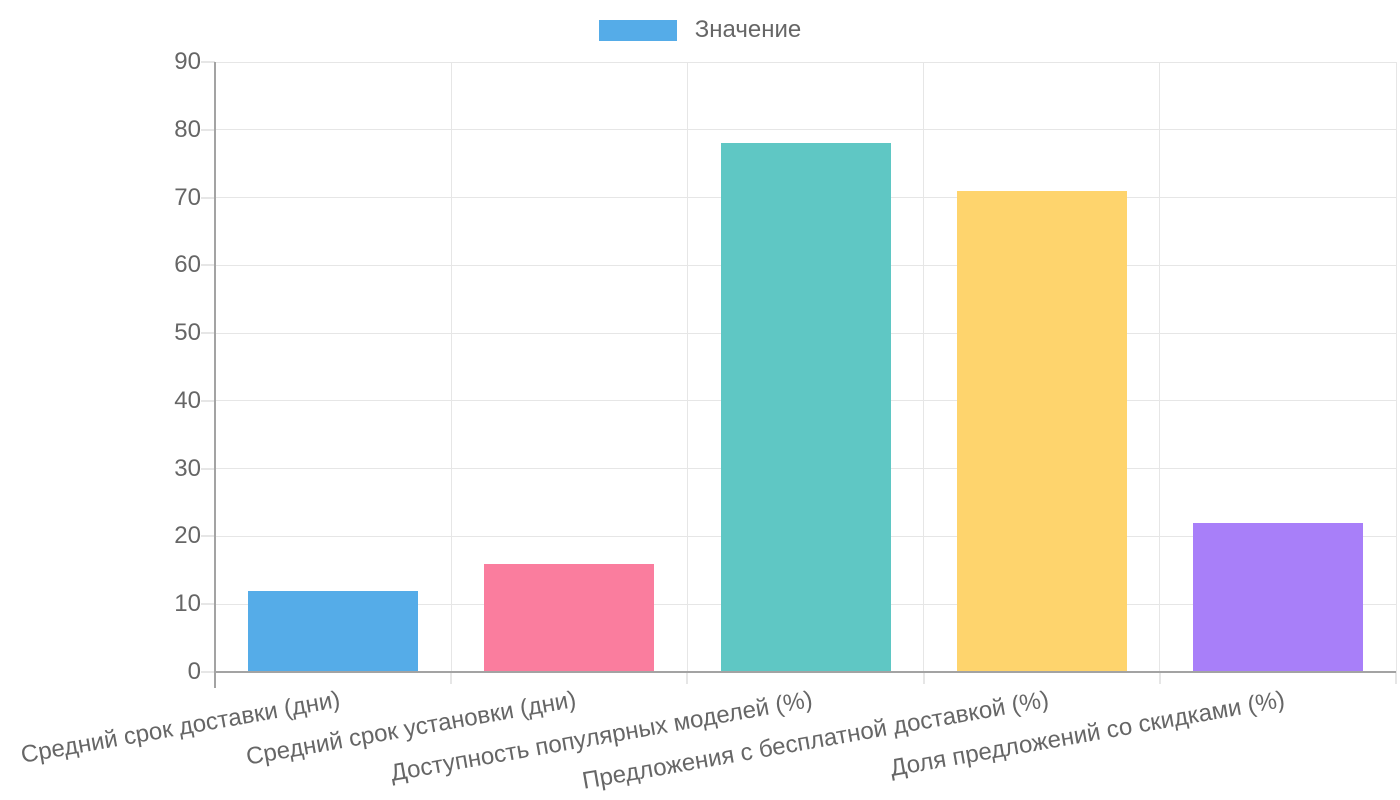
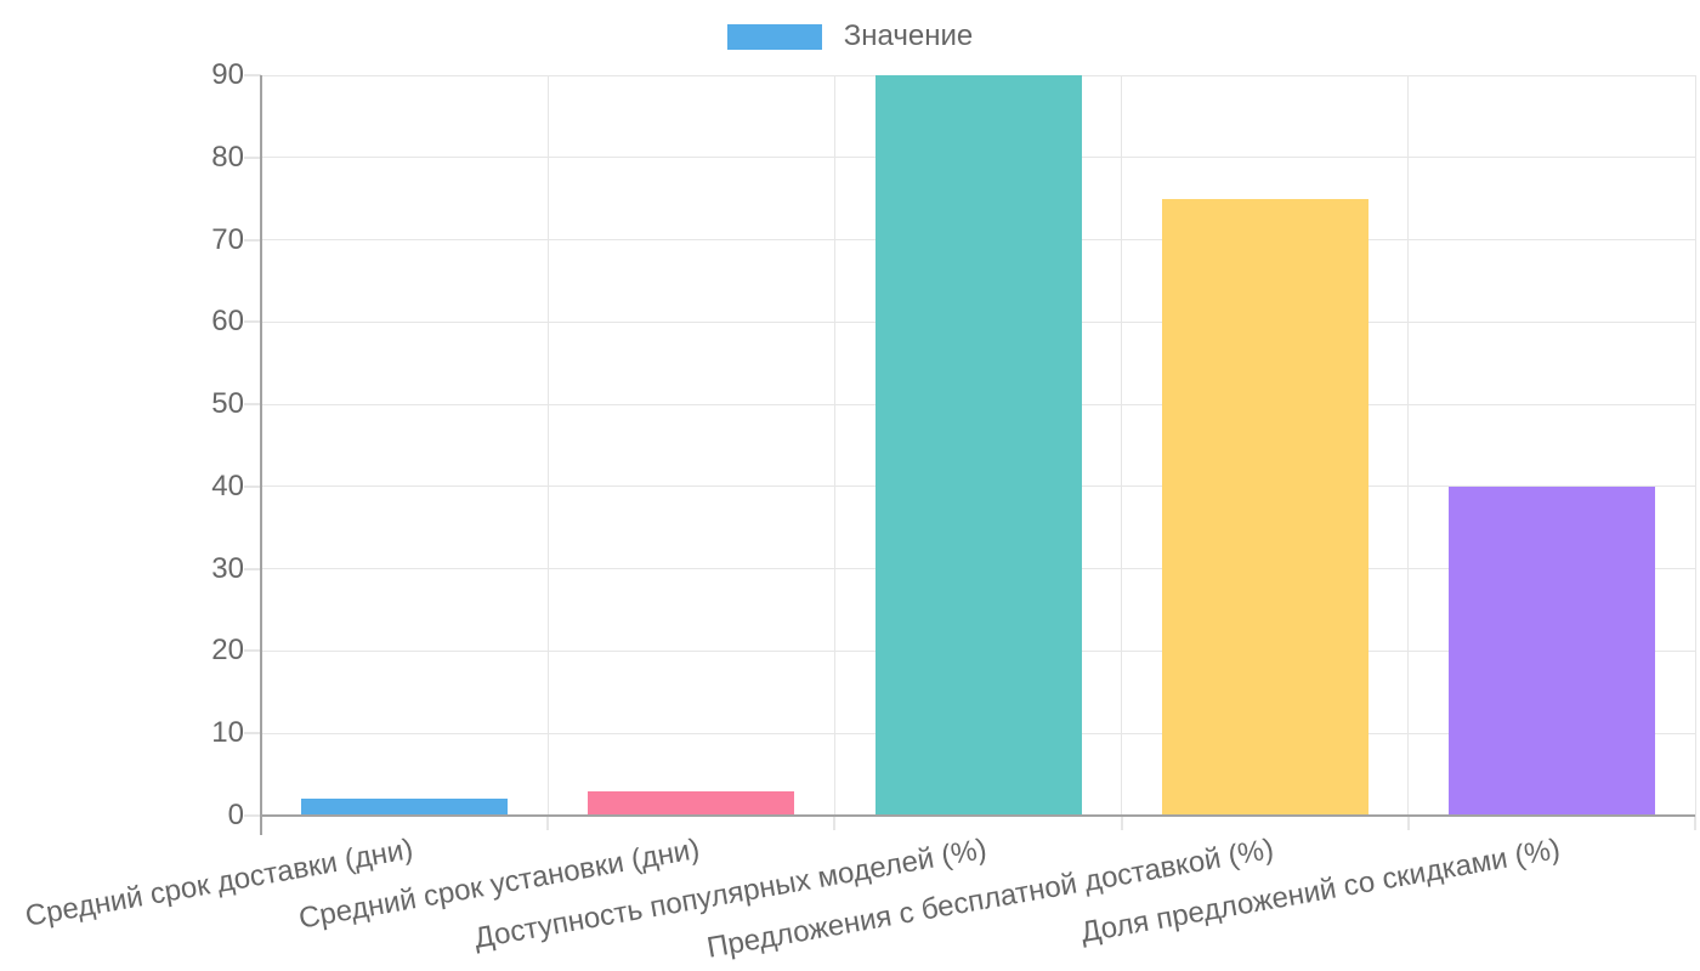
Средний срок доставки (дни): 12 -> 2
Средний срок установки (дни): 16 -> 3
Доступность популярных моделей (%): 78 -> 90
Предложения с бесплатной доставкой (%): 71 -> 75
Доля предложений со скидками (%): 22 -> 40
